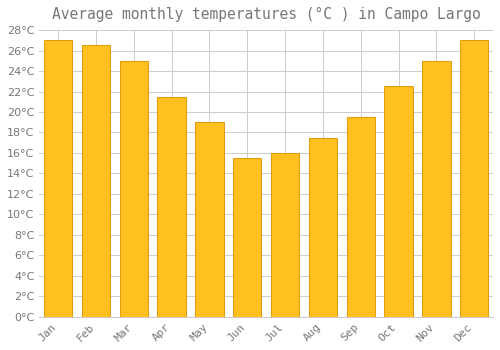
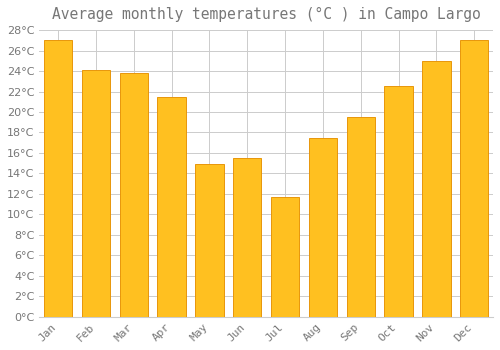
Feb: 26.5°C -> 24.1°C
Mar: 25.0°C -> 23.8°C
May: 19.0°C -> 14.9°C
Jul: 16.0°C -> 11.7°C
